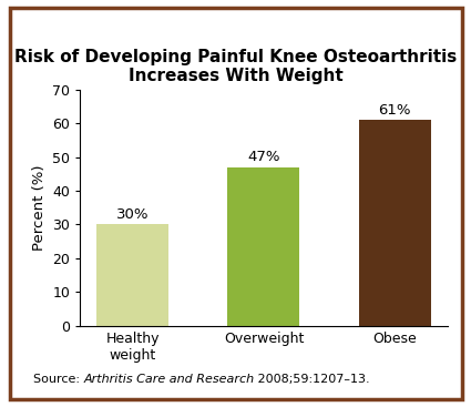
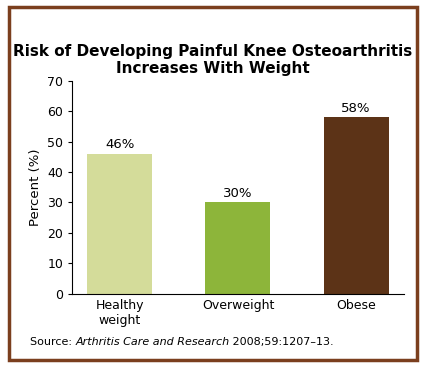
Healthy weight: 30% -> 46%
Overweight: 47% -> 30%
Obese: 61% -> 58%
